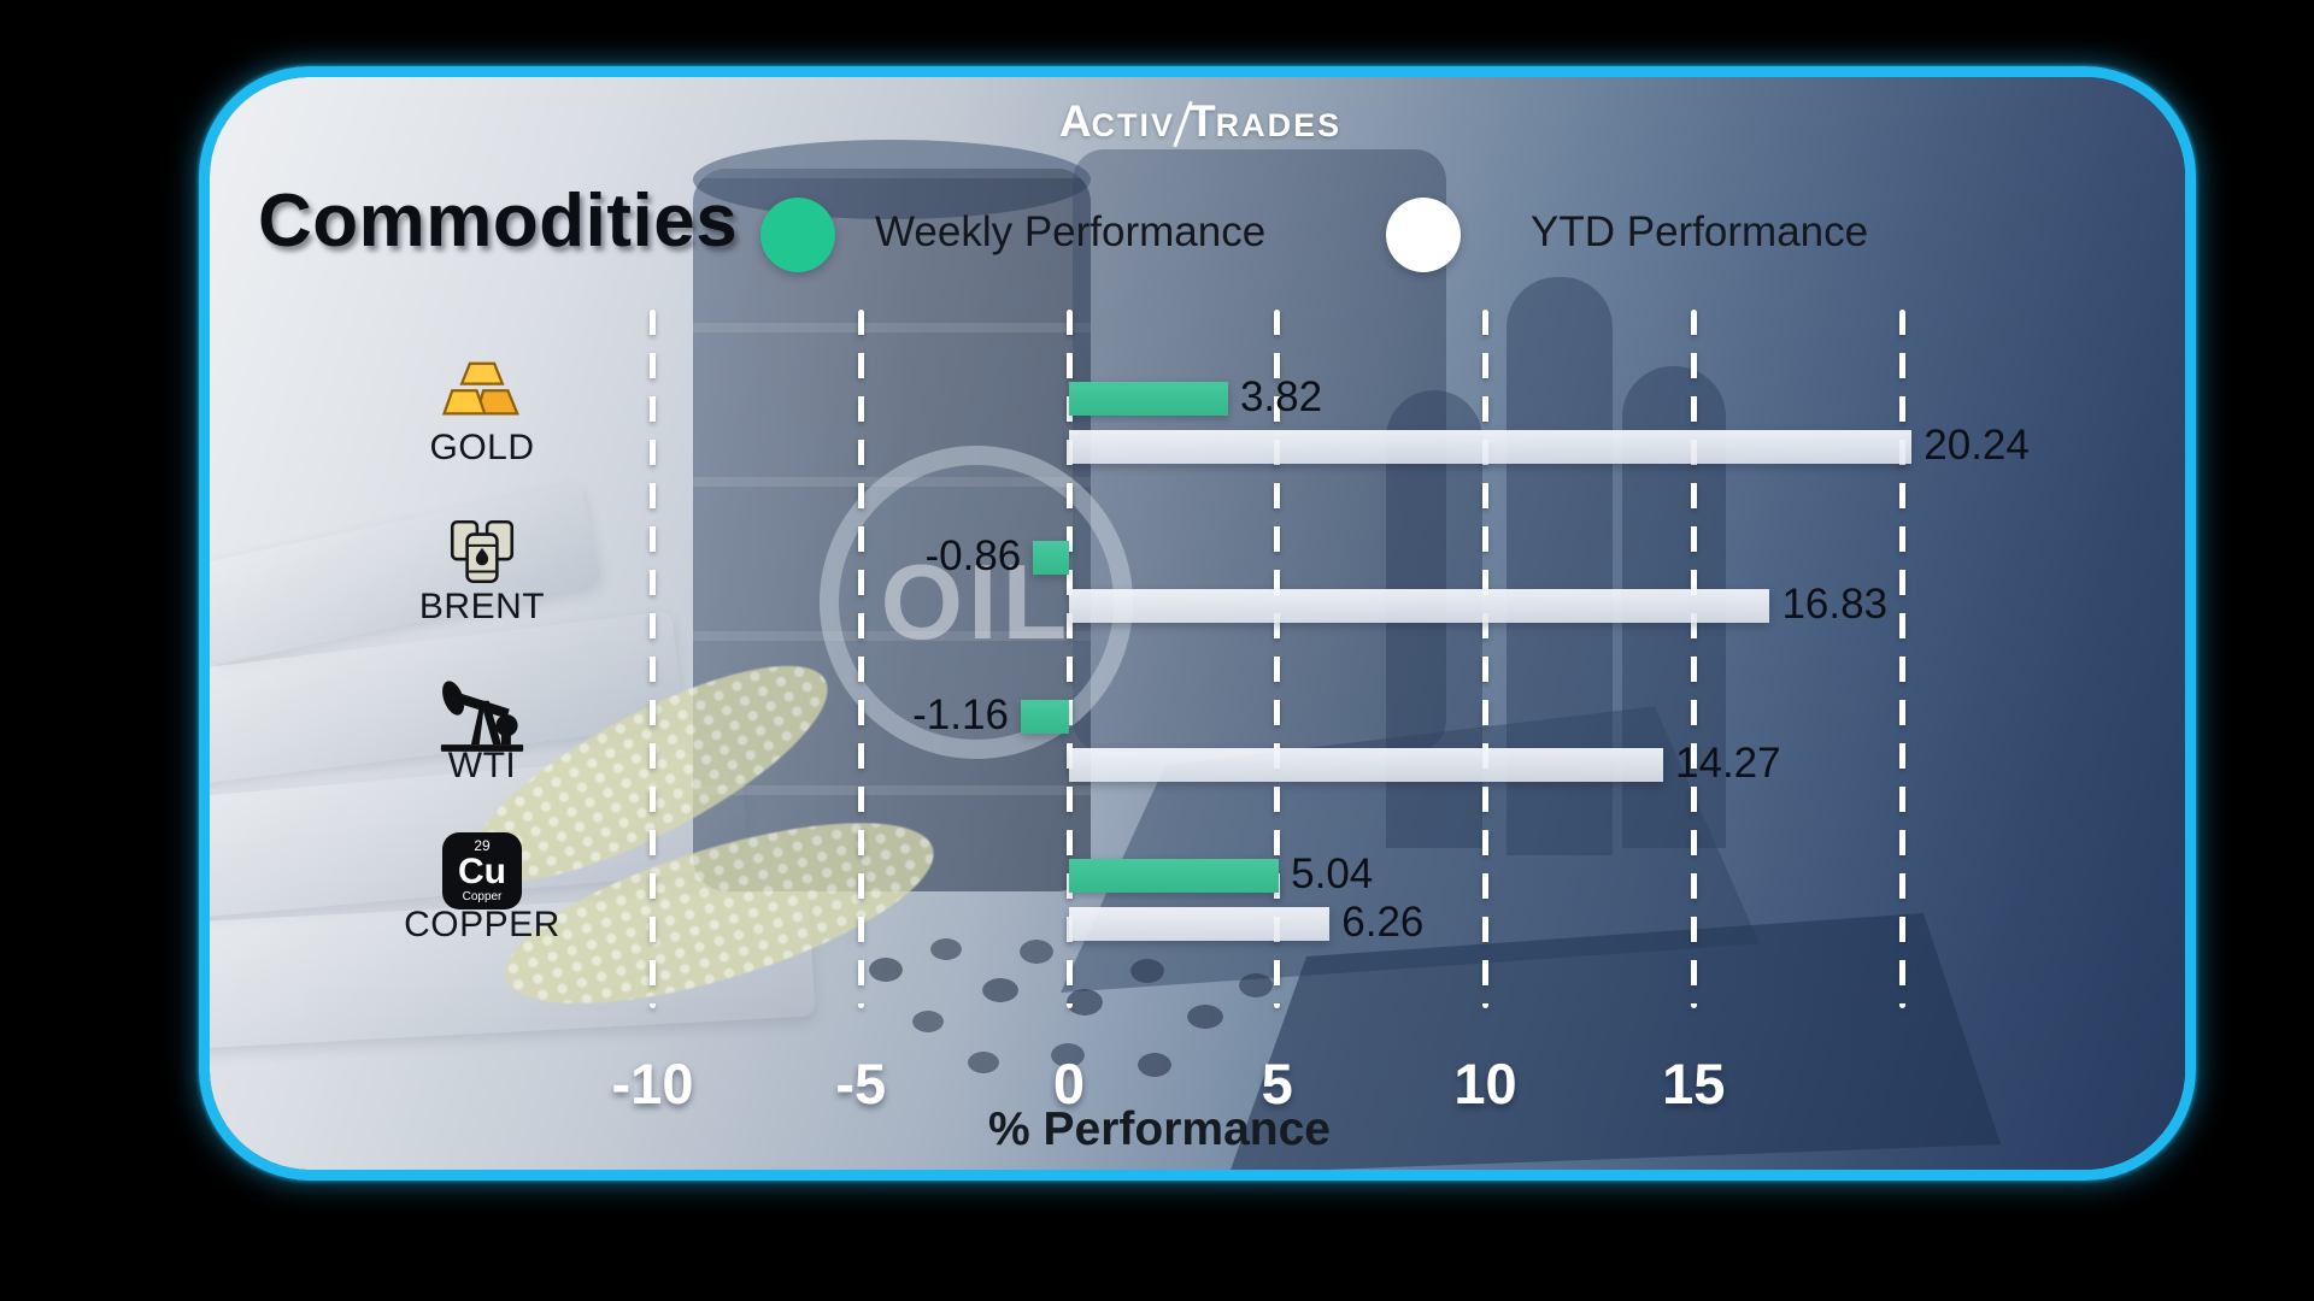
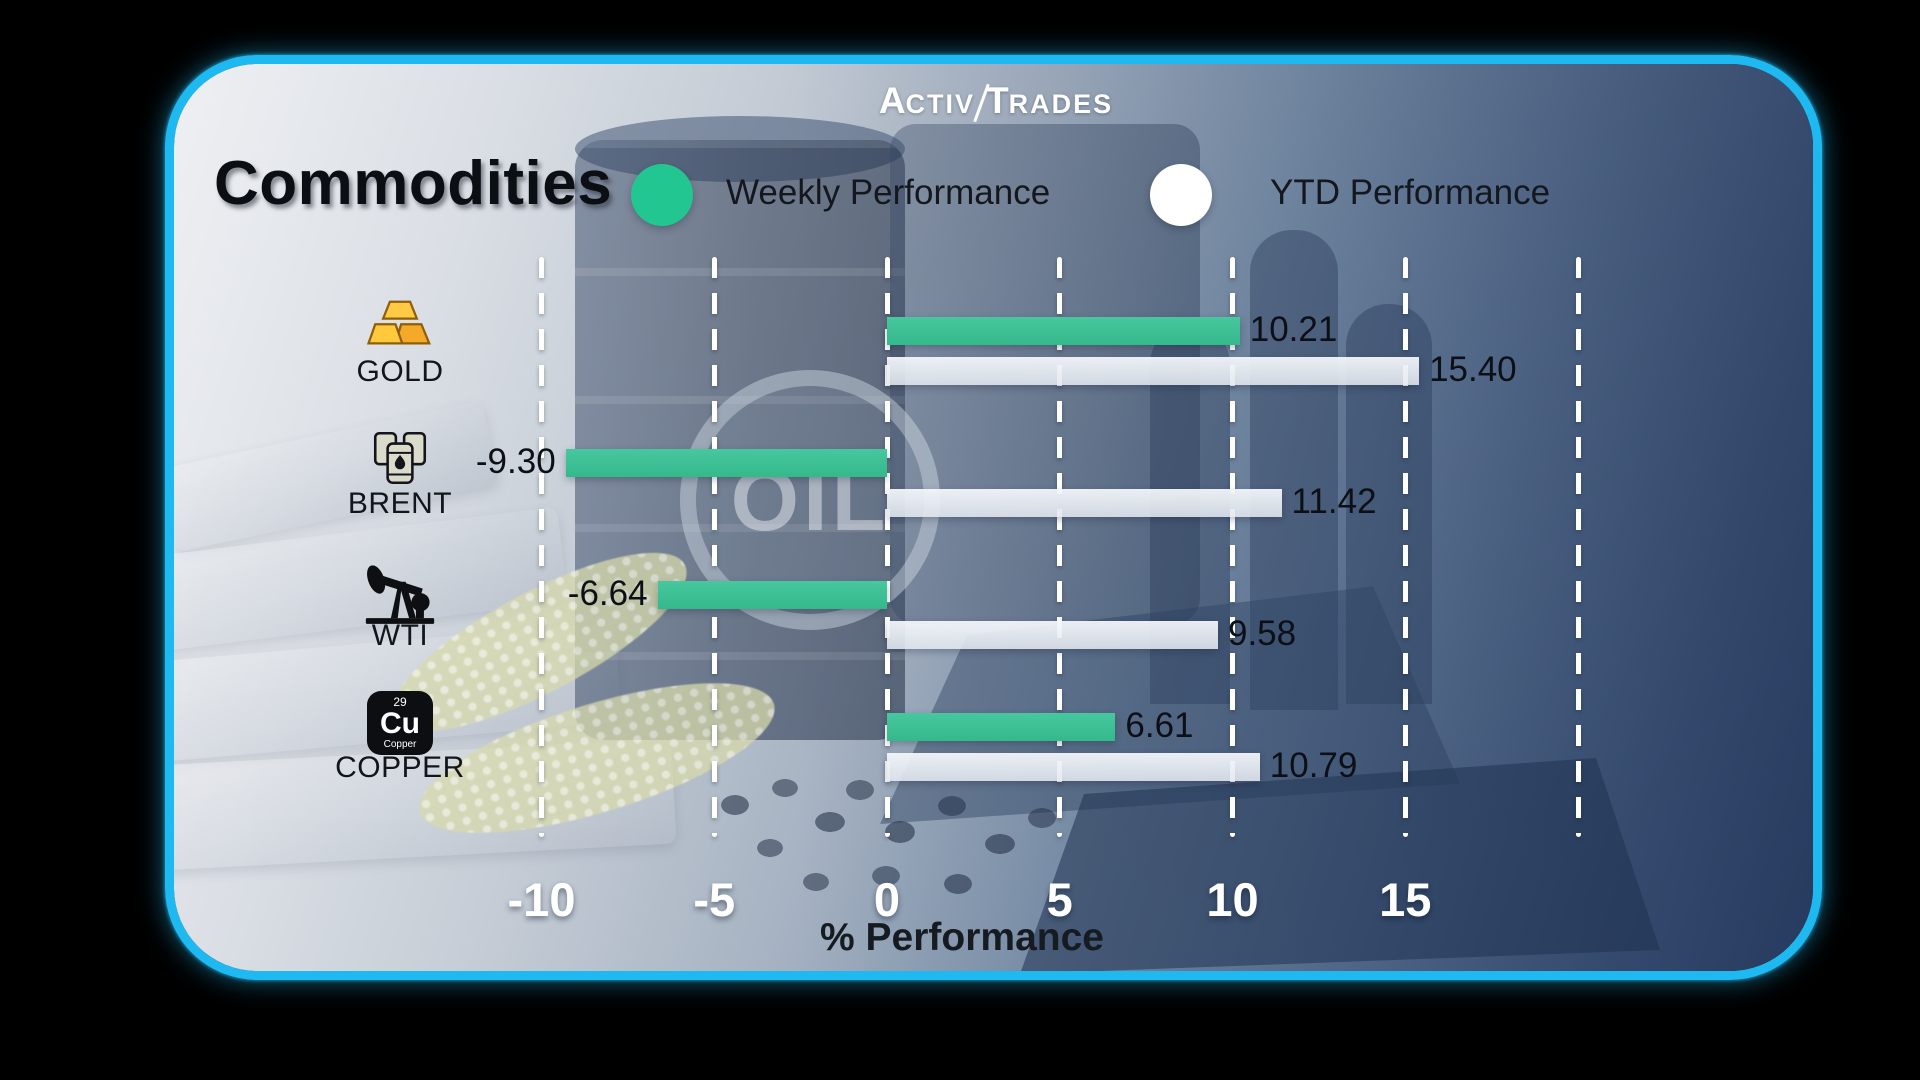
Weekly Performance/GOLD: 3.82 -> 10.21
YTD Performance/GOLD: 20.24 -> 15.40
Weekly Performance/BRENT: -0.86 -> -9.30
YTD Performance/BRENT: 16.83 -> 11.42
Weekly Performance/WTI: -1.16 -> -6.64
YTD Performance/WTI: 14.27 -> 9.58
Weekly Performance/COPPER: 5.04 -> 6.61
YTD Performance/COPPER: 6.26 -> 10.79
